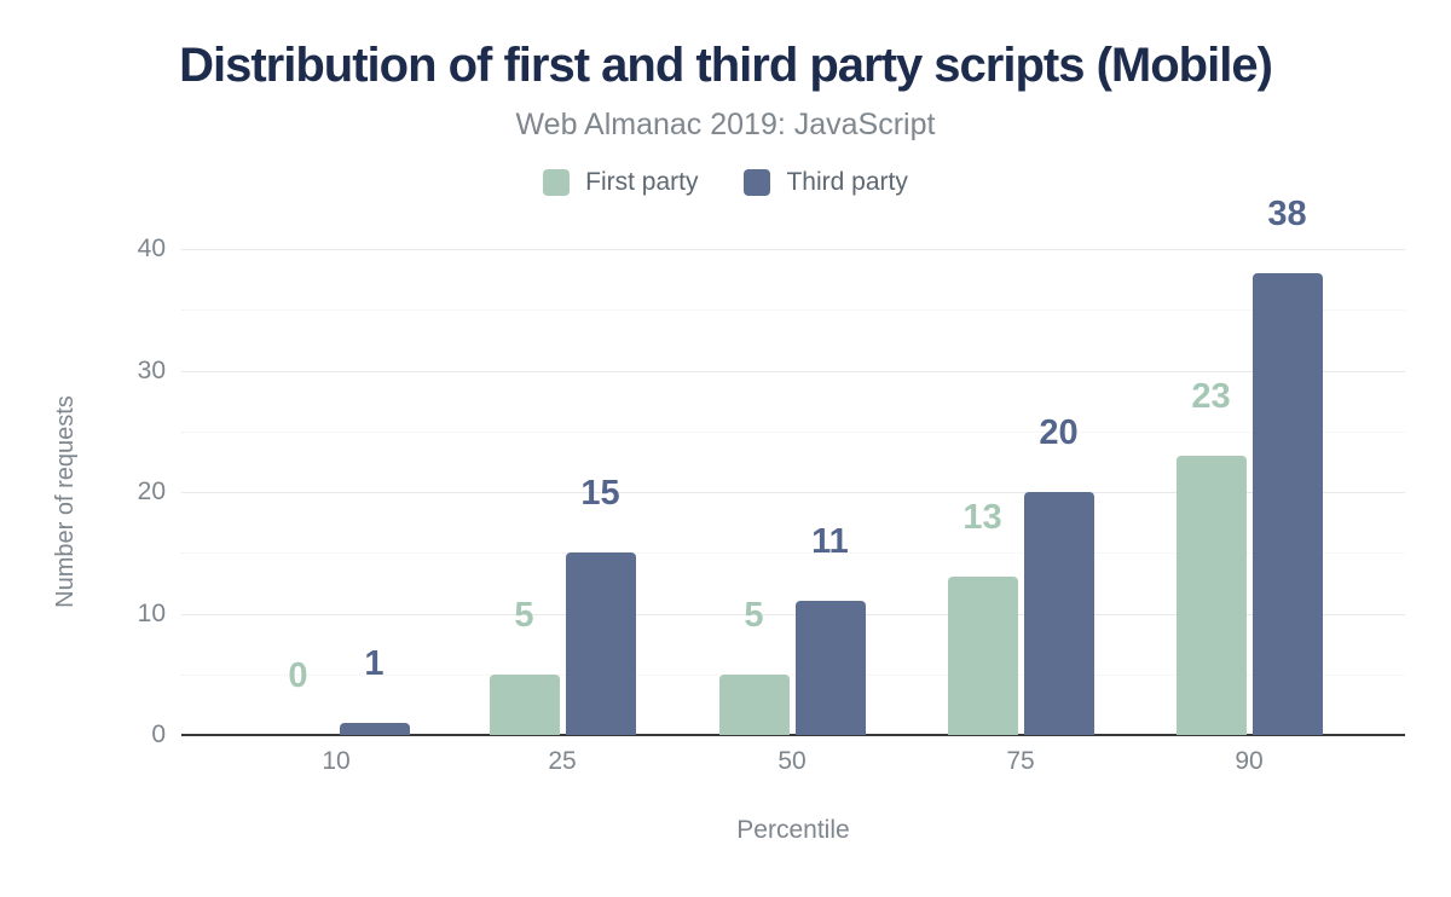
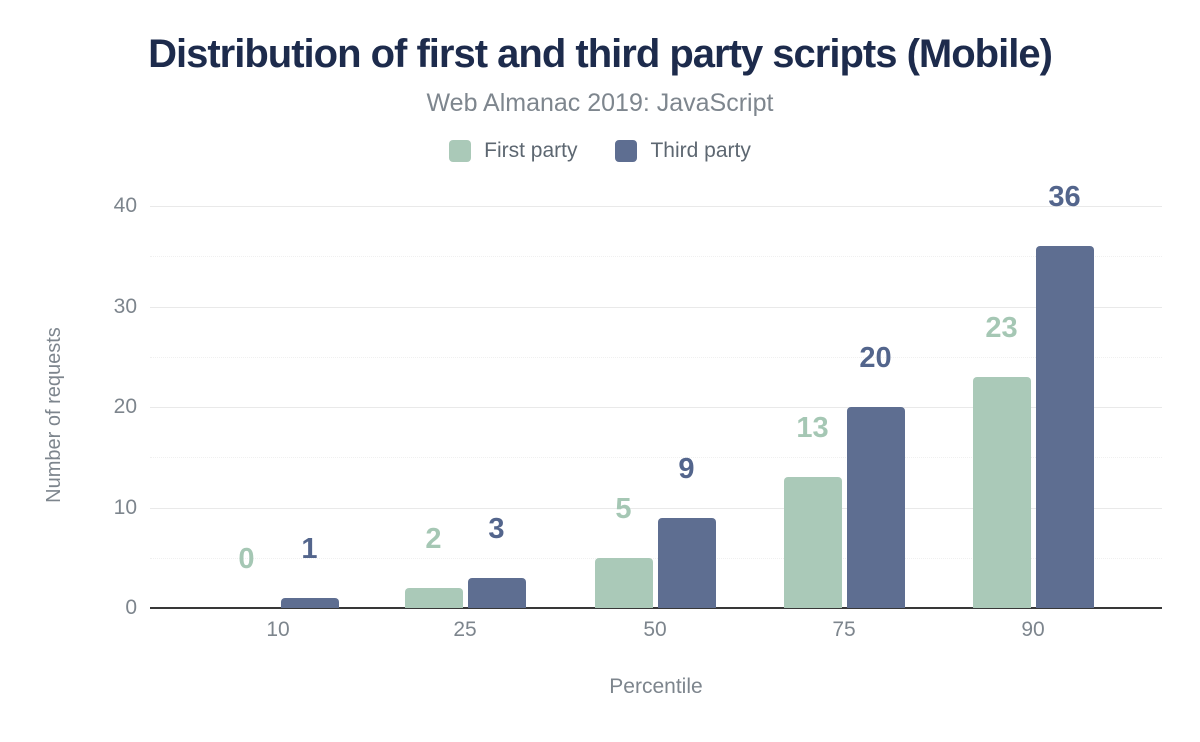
First party/25: 5 -> 2
Third party/25: 15 -> 3
Third party/50: 11 -> 9
Third party/90: 38 -> 36
